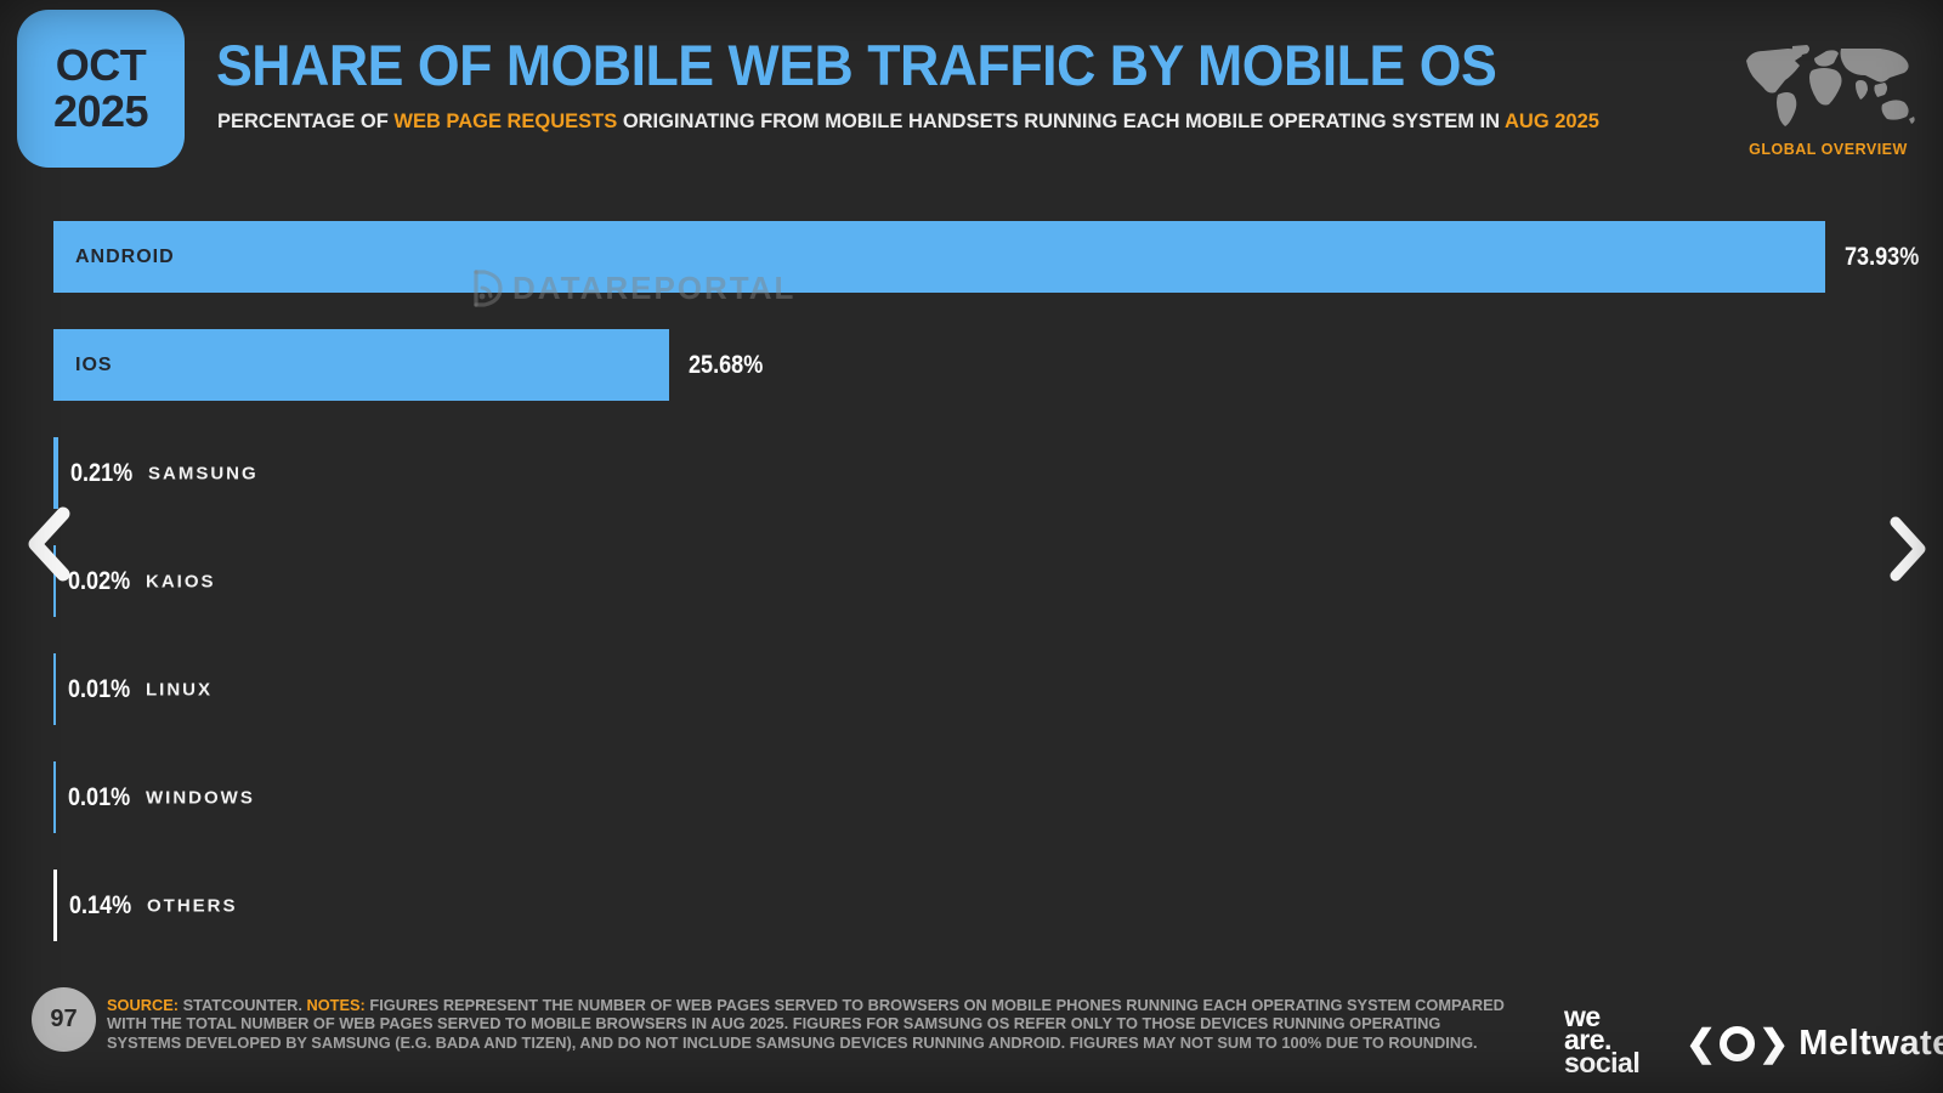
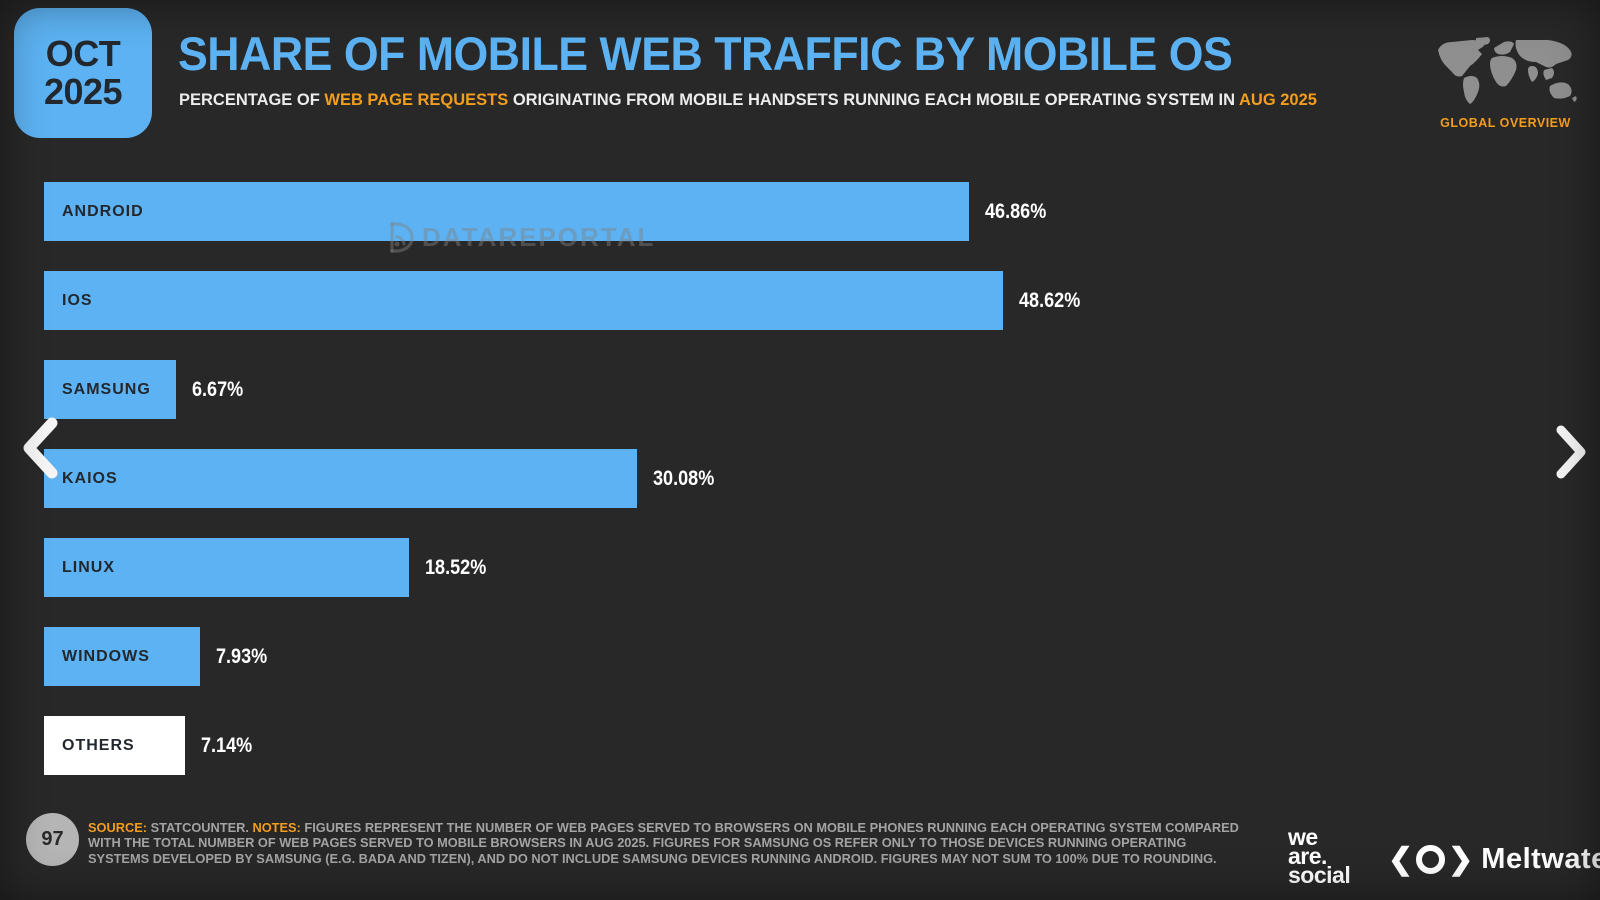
ANDROID: 73.93% -> 46.86%
IOS: 25.68% -> 48.62%
SAMSUNG: 0.21% -> 6.67%
KAIOS: 0.02% -> 30.08%
LINUX: 0.01% -> 18.52%
WINDOWS: 0.01% -> 7.93%
OTHERS: 0.14% -> 7.14%
